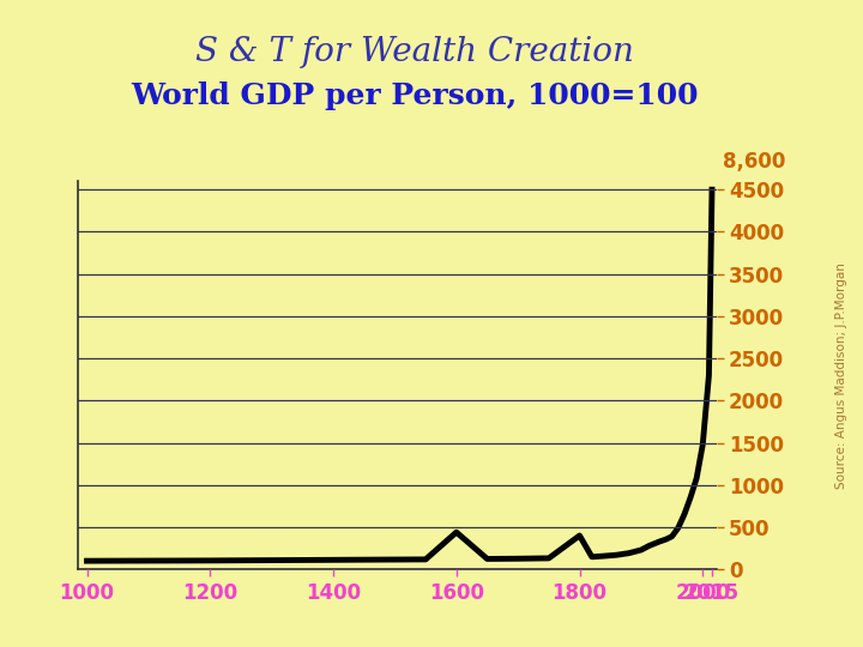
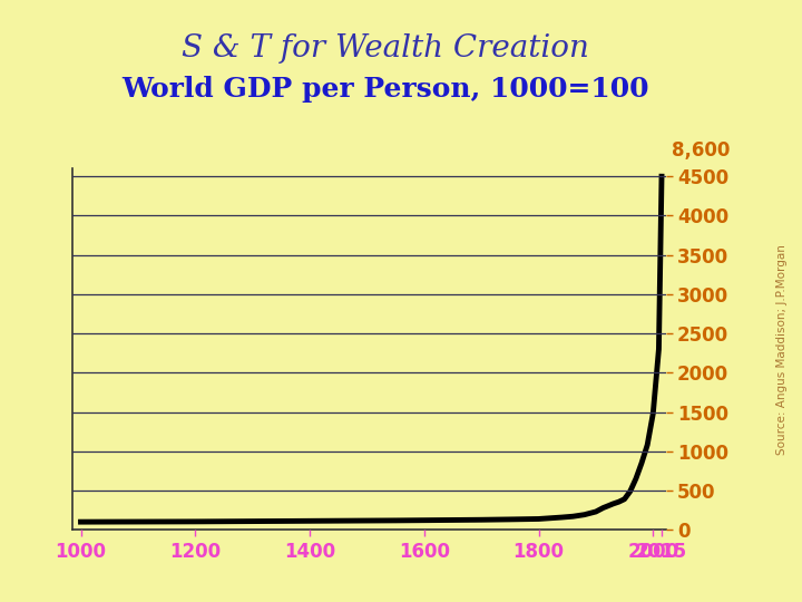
1600: 440 -> 120
1800: 400 -> 140
